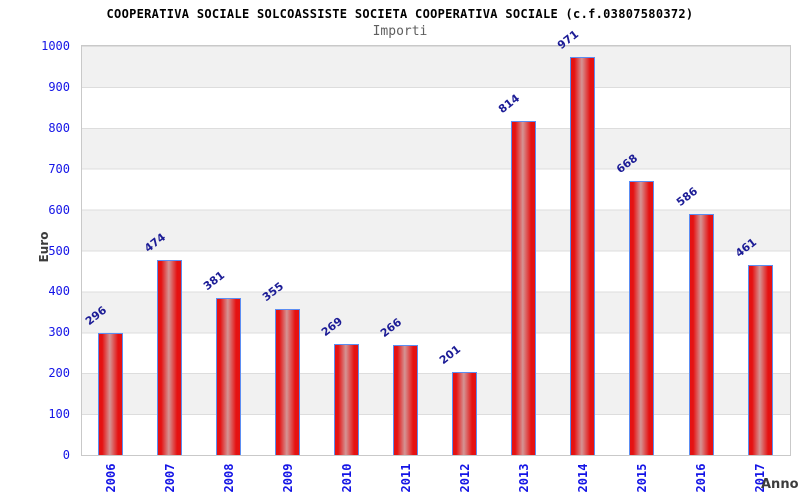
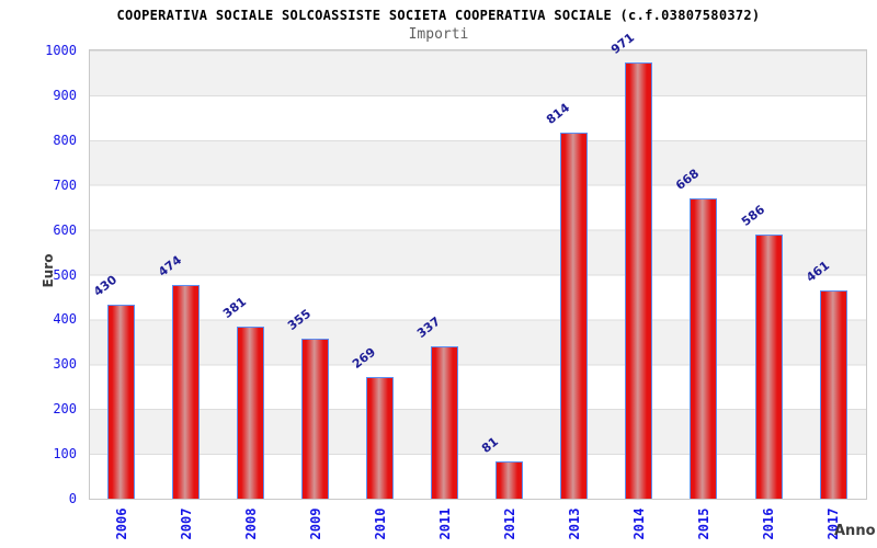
2006: 296 -> 430
2011: 266 -> 337
2012: 201 -> 81
